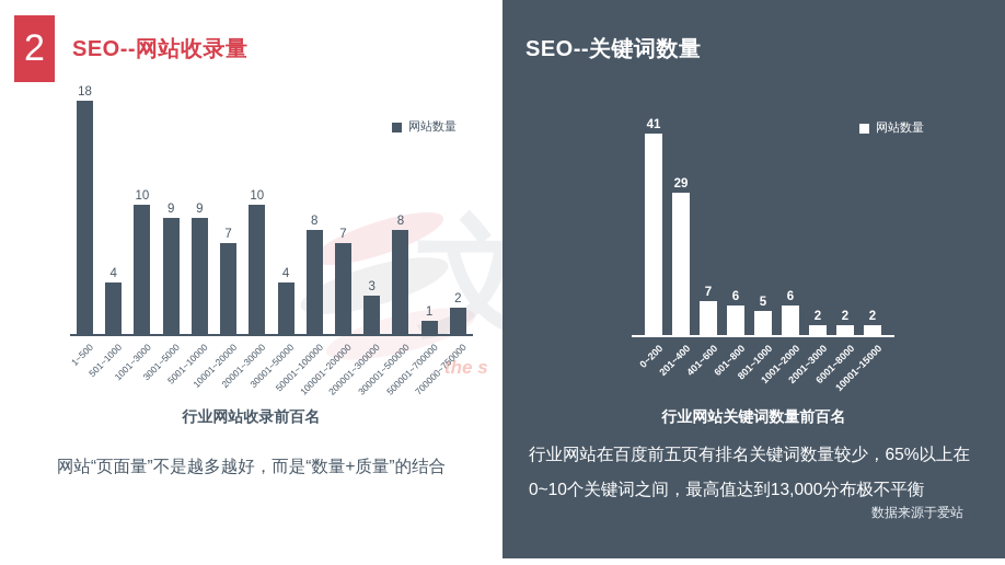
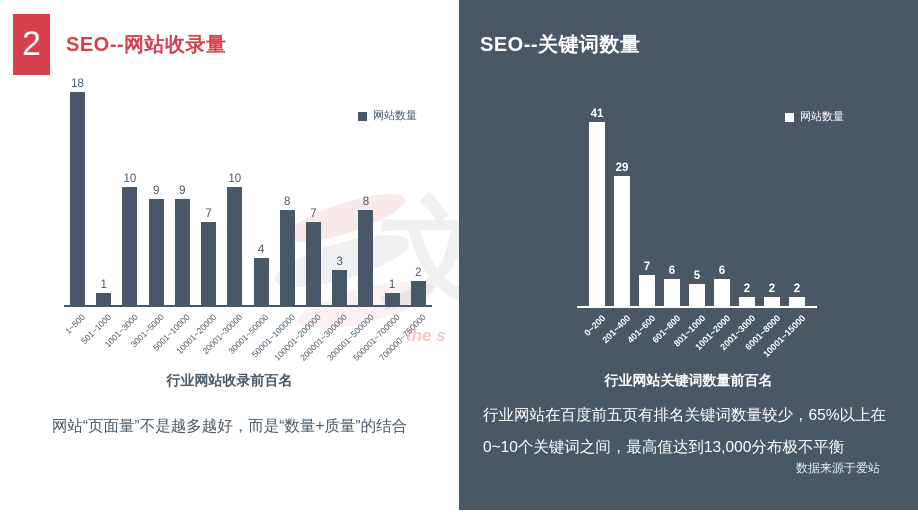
行业网站收录前百名/501~1000: 4 -> 1
